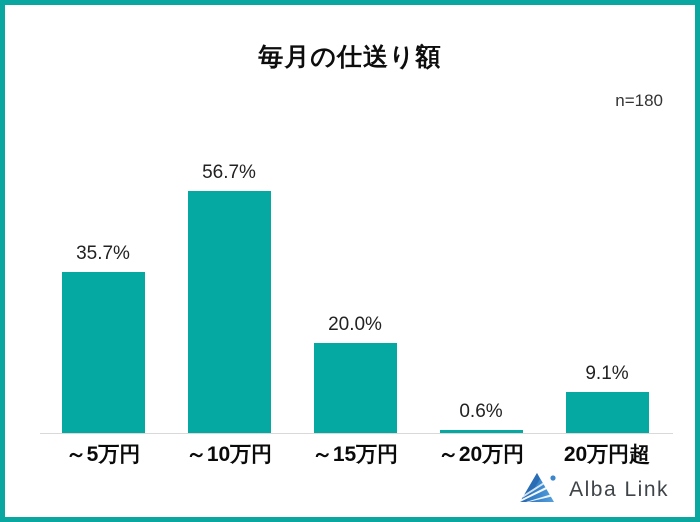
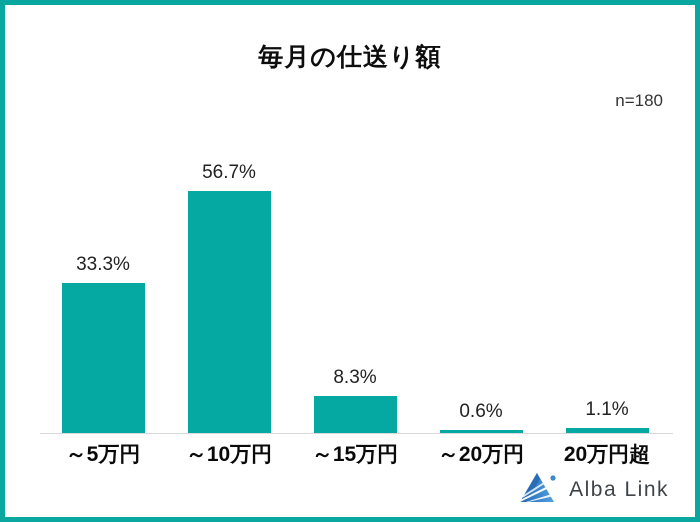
～5万円: 35.7% -> 33.3%
～15万円: 20.0% -> 8.3%
20万円超: 9.1% -> 1.1%
